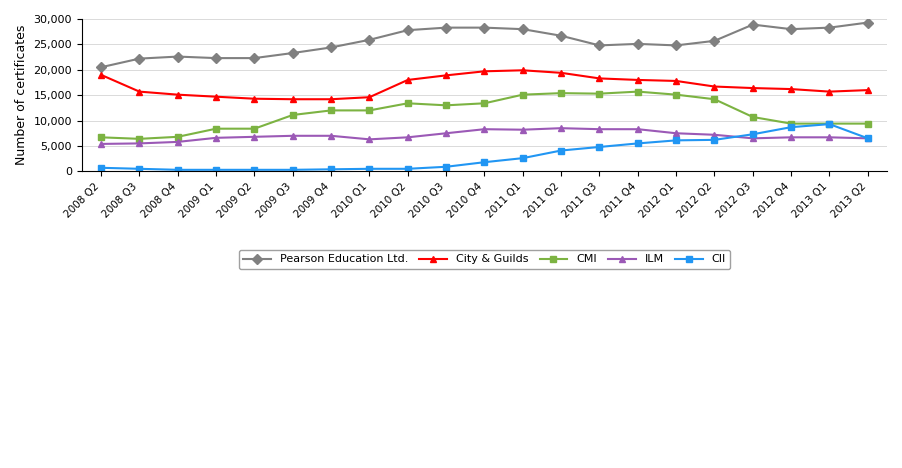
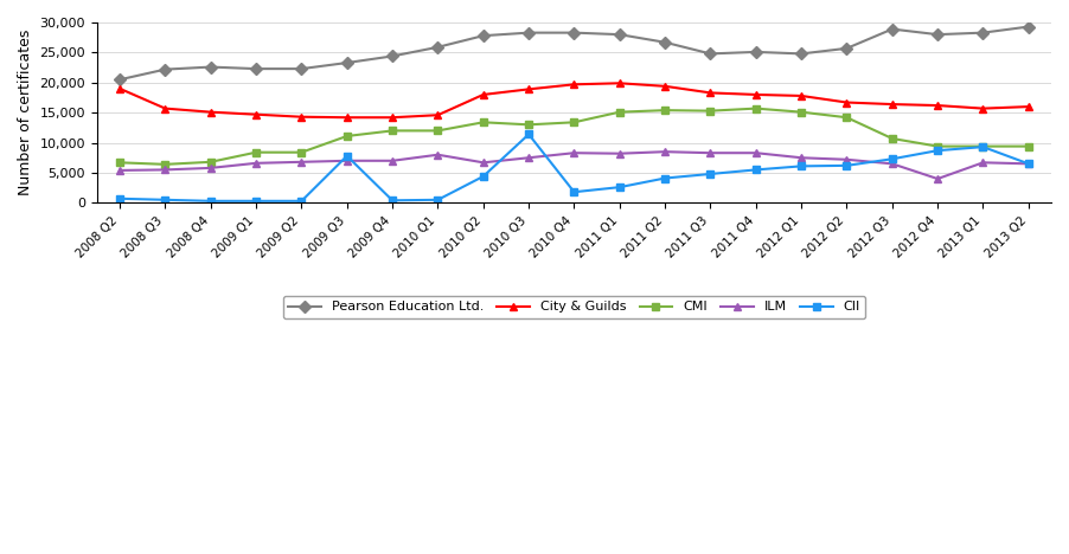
CII/2009 Q3: 300 -> 7,800
ILM/2010 Q1: 6,300 -> 8,000
CII/2010 Q2: 500 -> 4,400
CII/2010 Q3: 900 -> 11,400
ILM/2012 Q4: 6,700 -> 4,000
